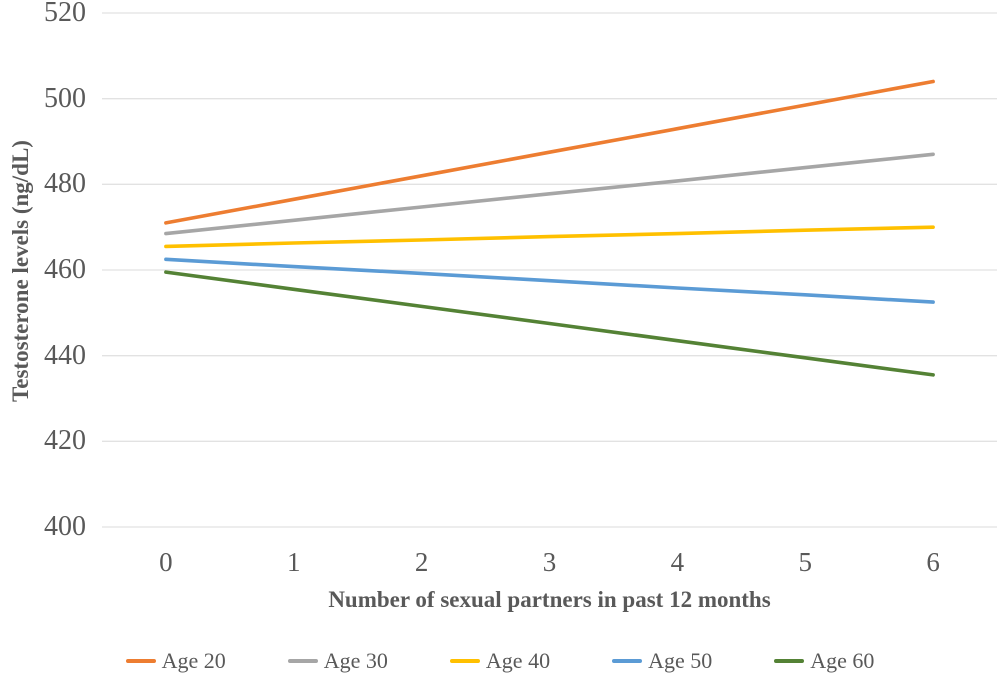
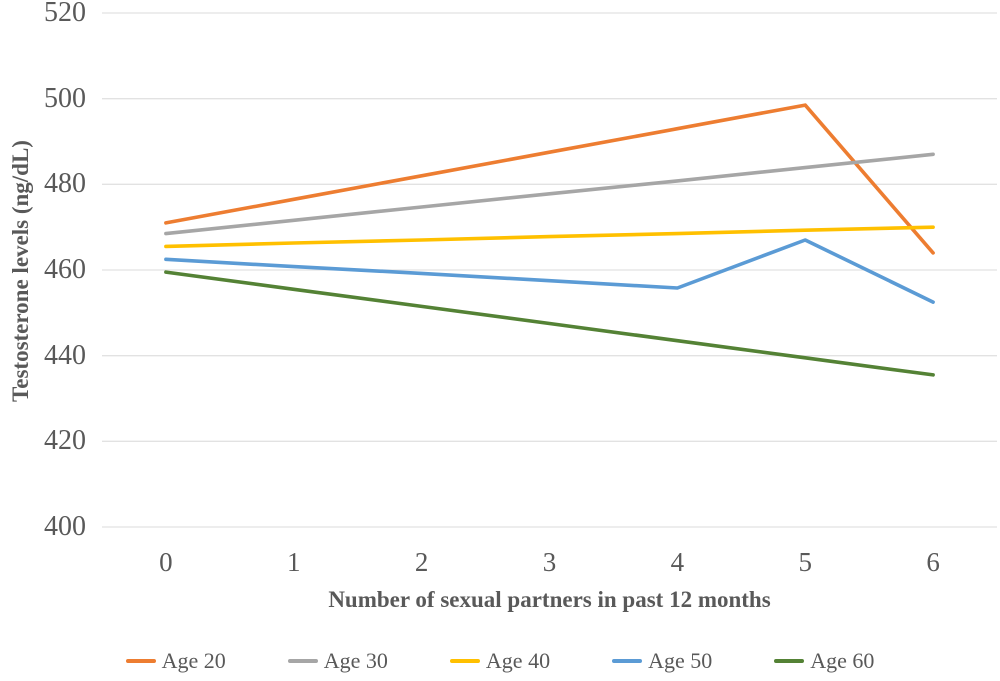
Age 50/5: 454 -> 467
Age 20/6: 504 -> 464
